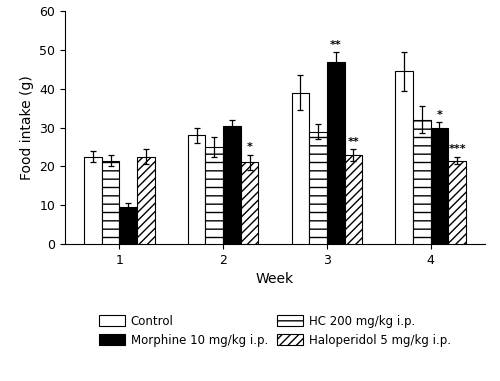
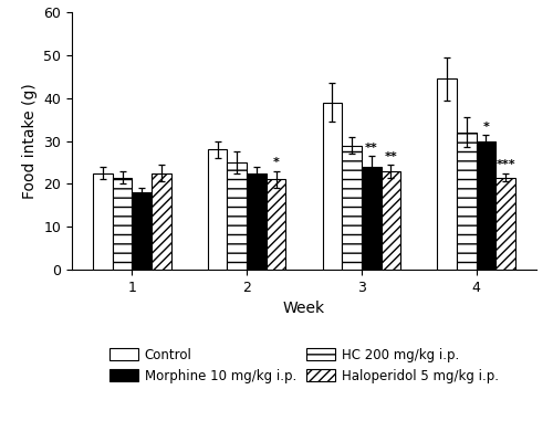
Morphine 10 mg/kg i.p./1: 9.5 -> 18.0
Morphine 10 mg/kg i.p./2: 30.5 -> 22.5
Morphine 10 mg/kg i.p./3: 47.0 -> 24.0
